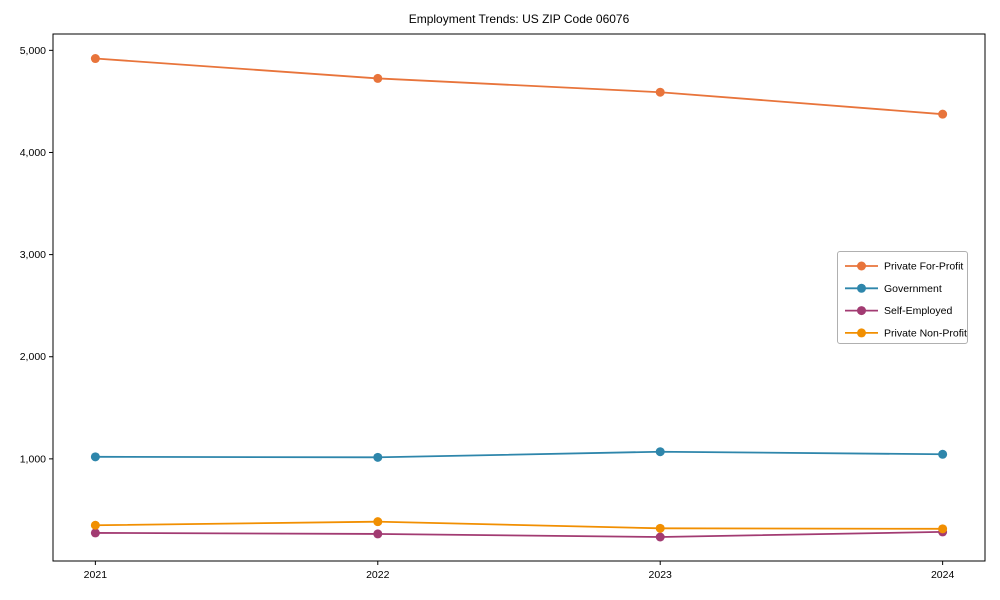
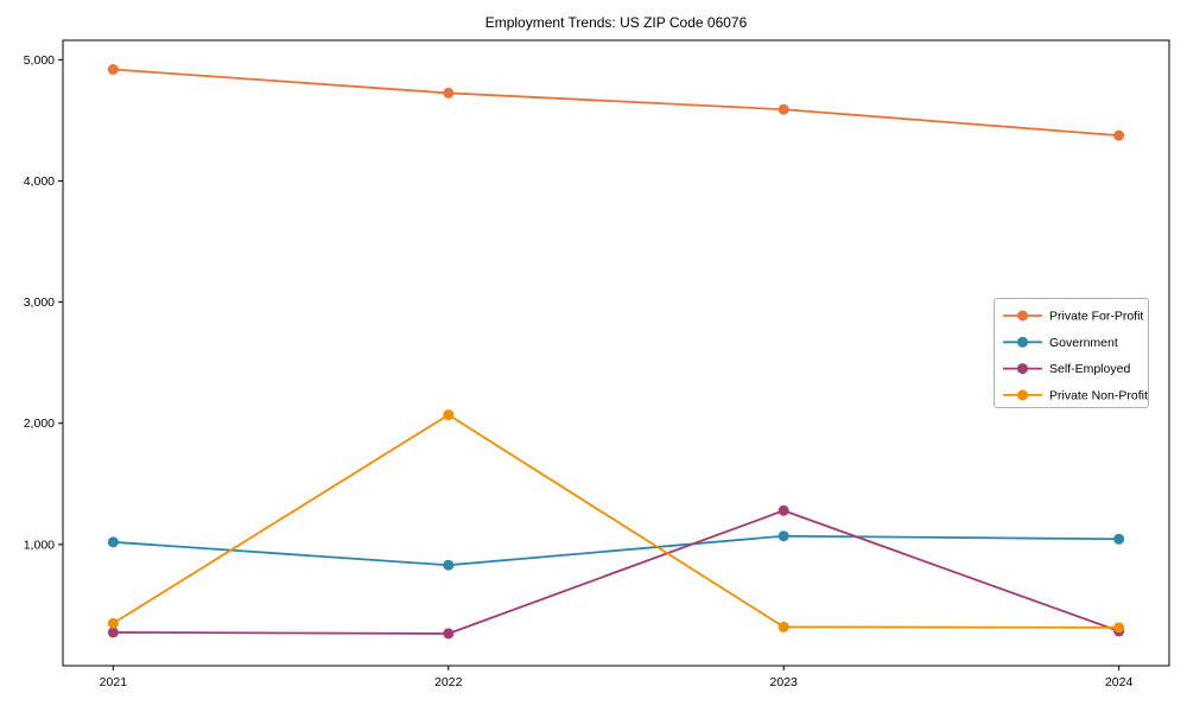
Government/2022: 1020 -> 830
Private Non-Profit/2022: 380 -> 2070
Self-Employed/2023: 240 -> 1280
